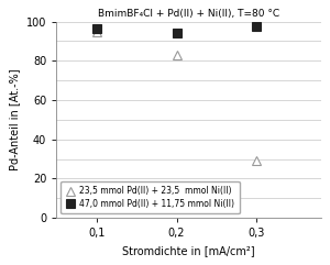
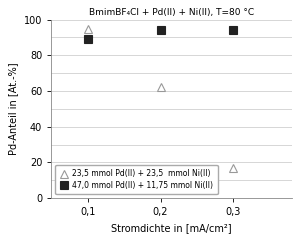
47,0 mmol Pd(II) + 11,75 mmol Ni(II)/0,1: 96 -> 89
23,5 mmol Pd(II) + 23,5 mmol Ni(II)/0,2: 83 -> 62
23,5 mmol Pd(II) + 23,5 mmol Ni(II)/0,3: 29 -> 17
47,0 mmol Pd(II) + 11,75 mmol Ni(II)/0,3: 98 -> 94
